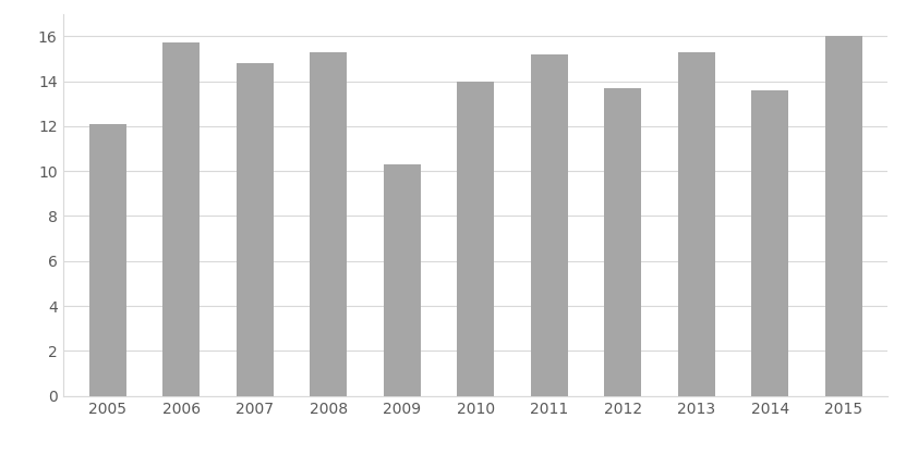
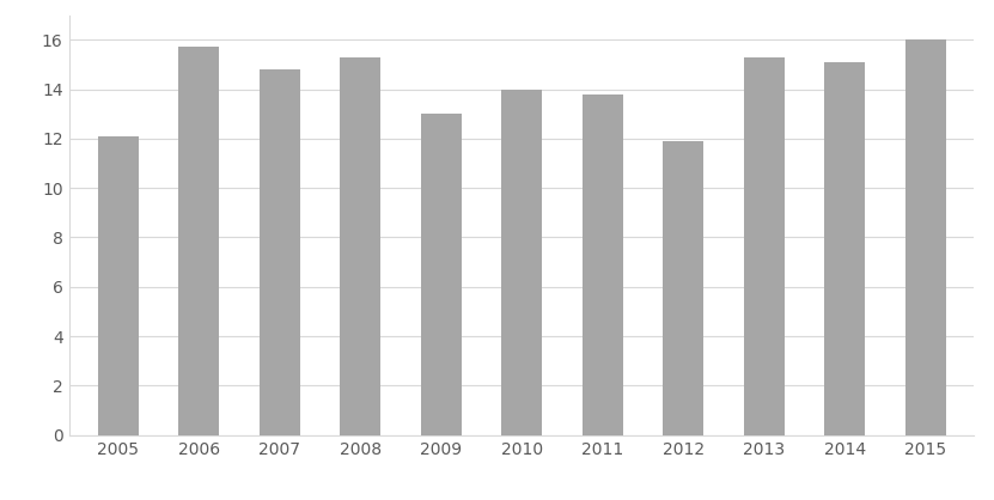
2009: 10.3 -> 13.0
2011: 15.2 -> 13.8
2012: 13.7 -> 11.9
2014: 13.6 -> 15.1
